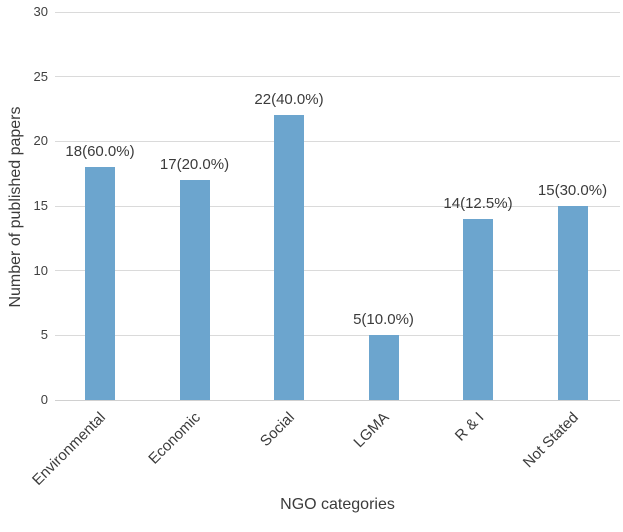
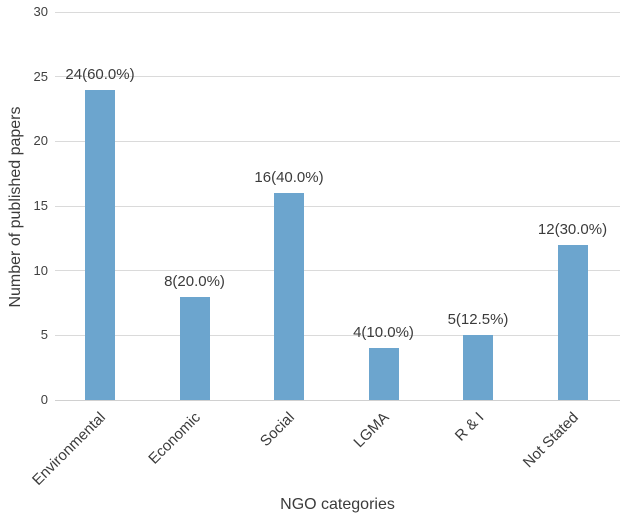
Environmental: 18 -> 24
Economic: 17 -> 8
Social: 22 -> 16
LGMA: 5 -> 4
R & I: 14 -> 5
Not Stated: 15 -> 12
